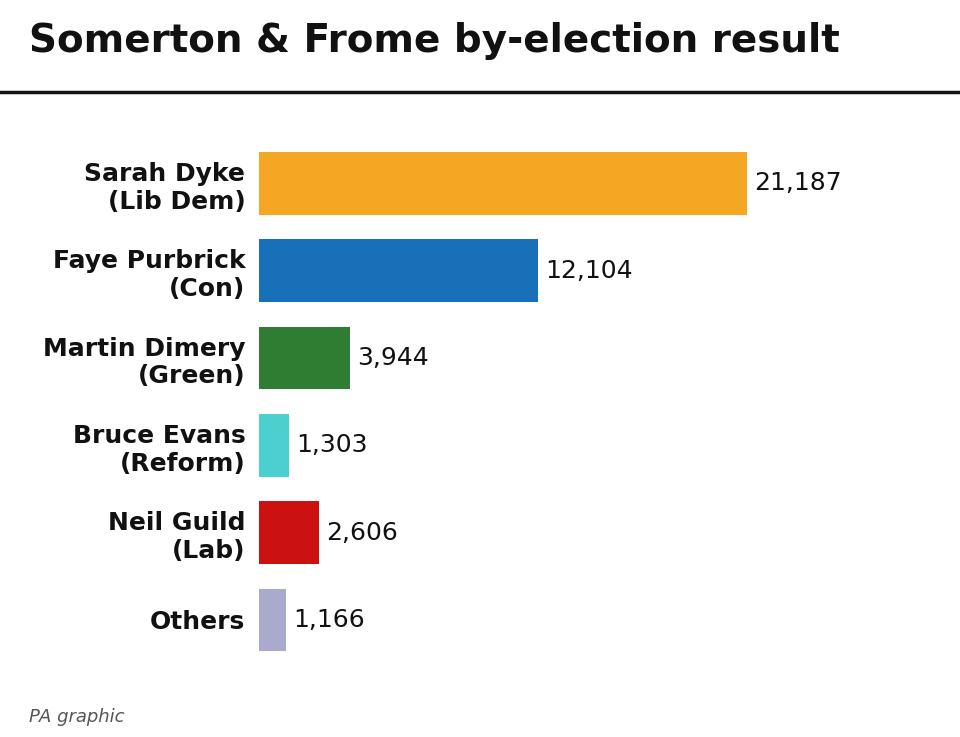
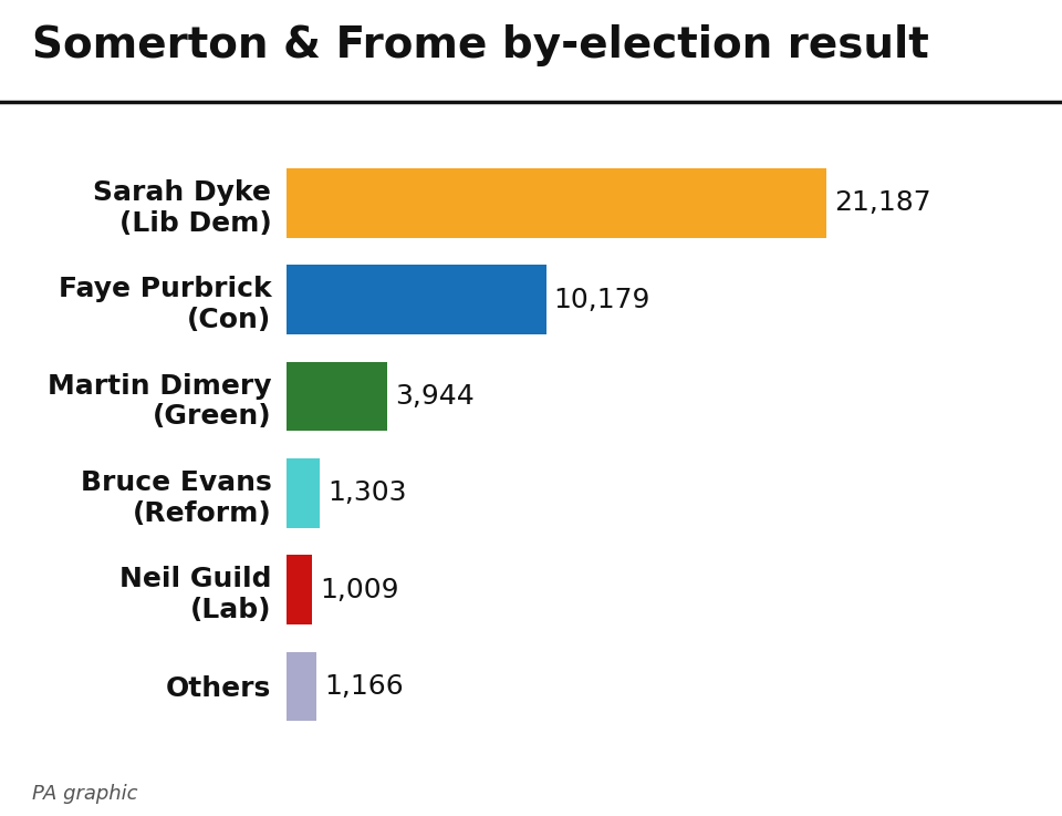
Faye Purbrick (Con): 12,104 -> 10,179
Neil Guild (Lab): 2,606 -> 1,009
